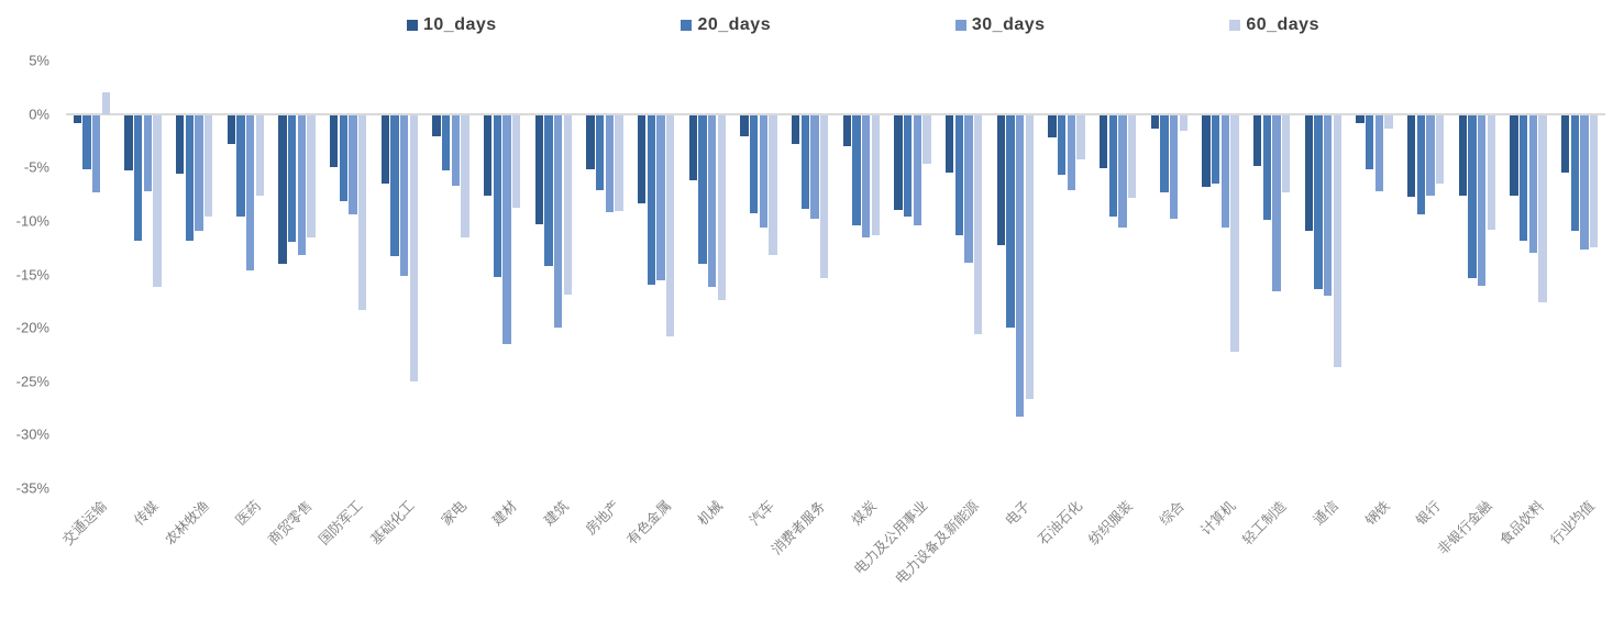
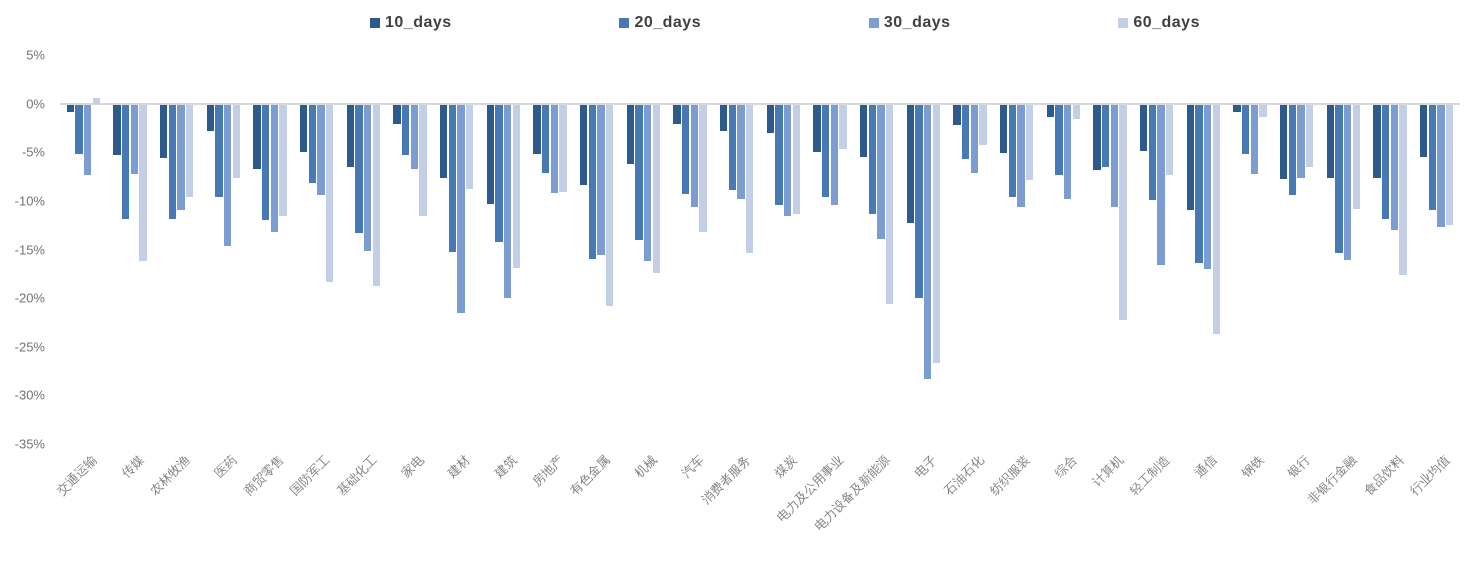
60_days/交通运输: 2% -> 1%
10_days/商贸零售: -14% -> -7%
60_days/基础化工: -25% -> -19%
10_days/电力及公用事业: -9% -> -5%
